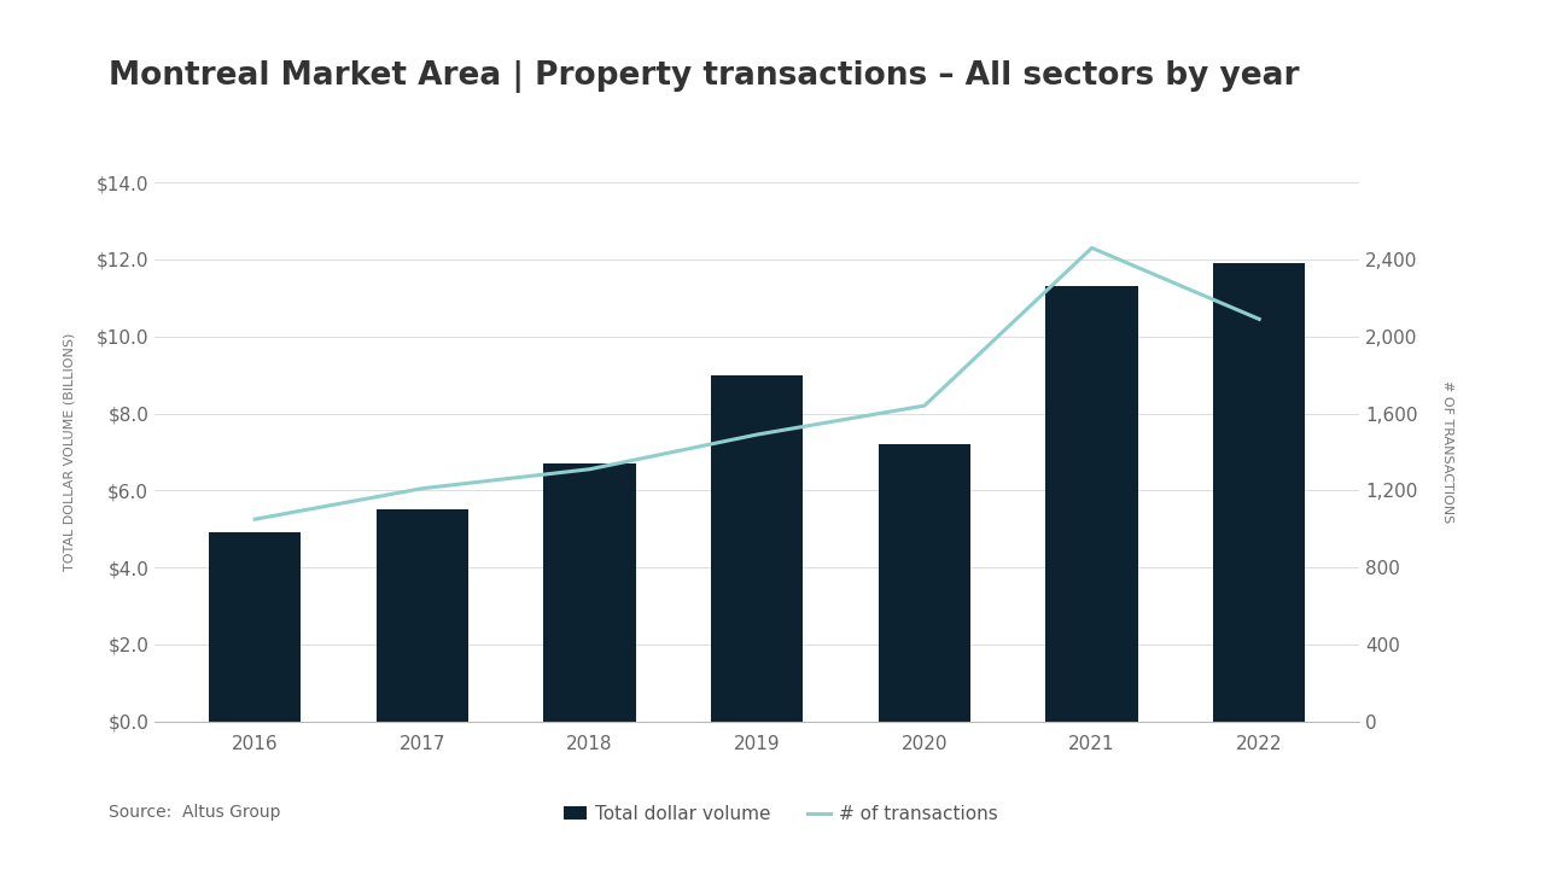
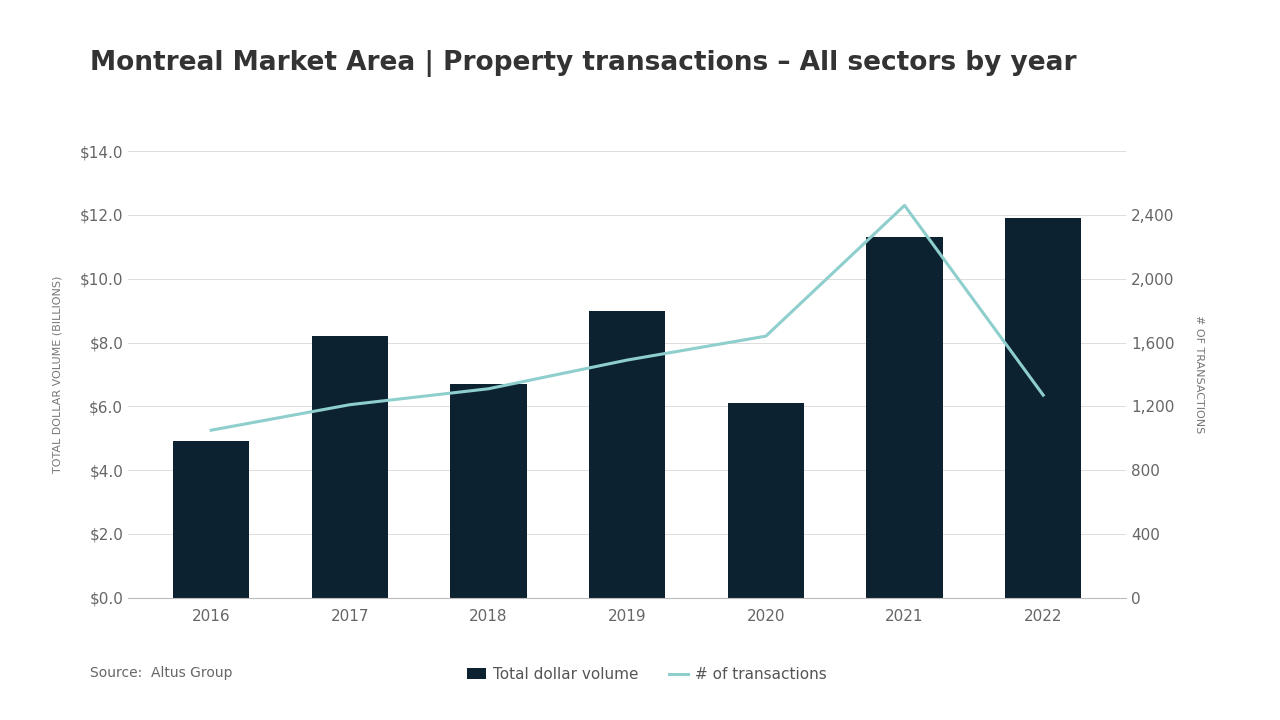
Total dollar volume/2017: $5.5 -> $8.2
Total dollar volume/2020: $7.2 -> $6.1
# of transactions/2022: 2,090 -> 1,270
